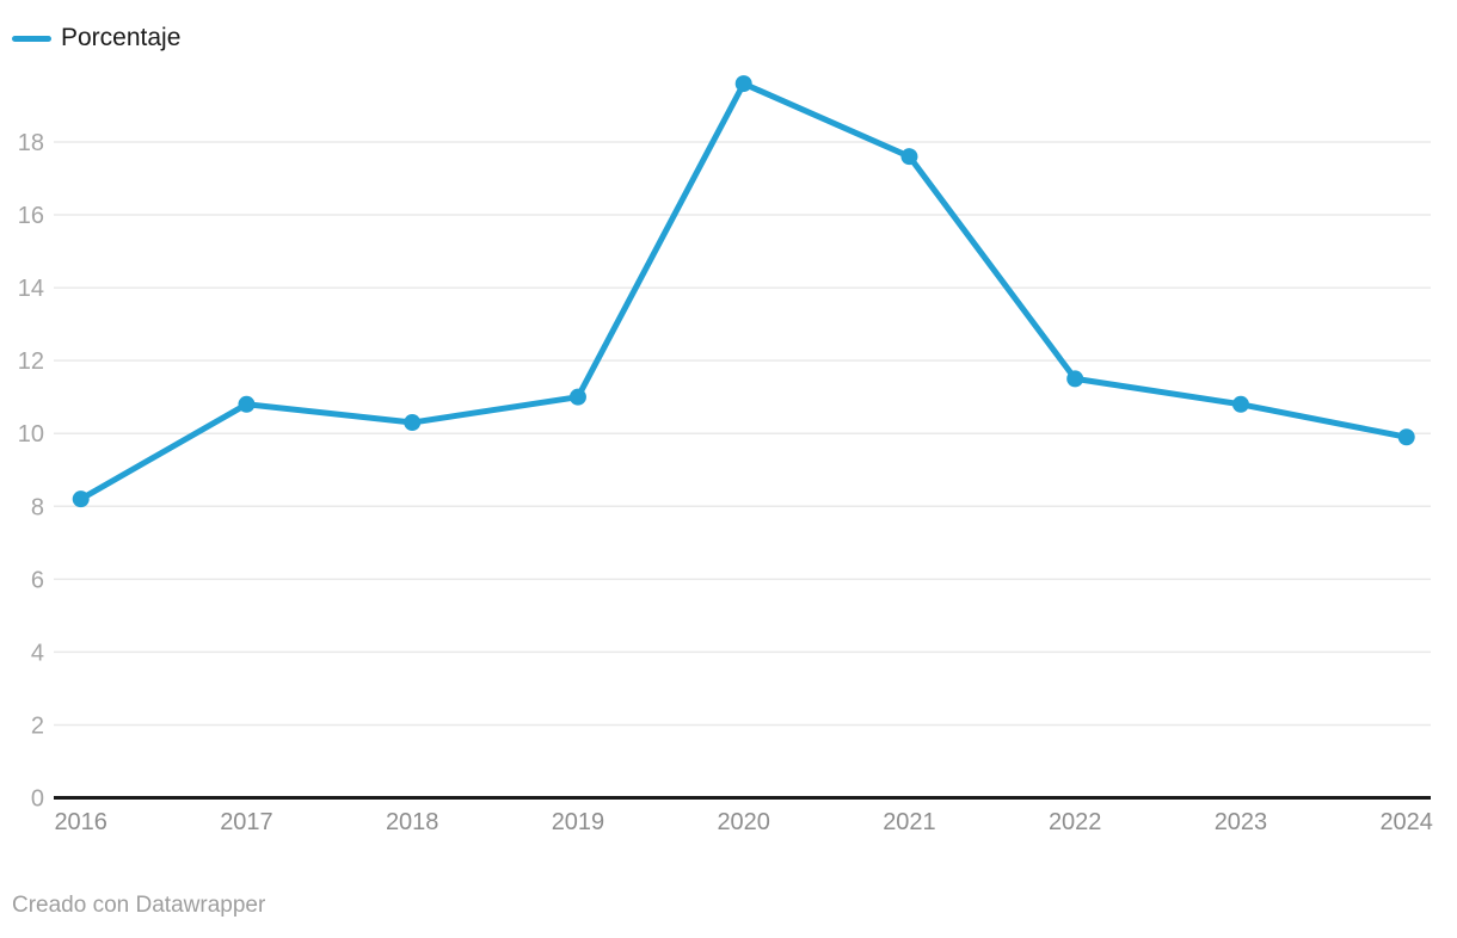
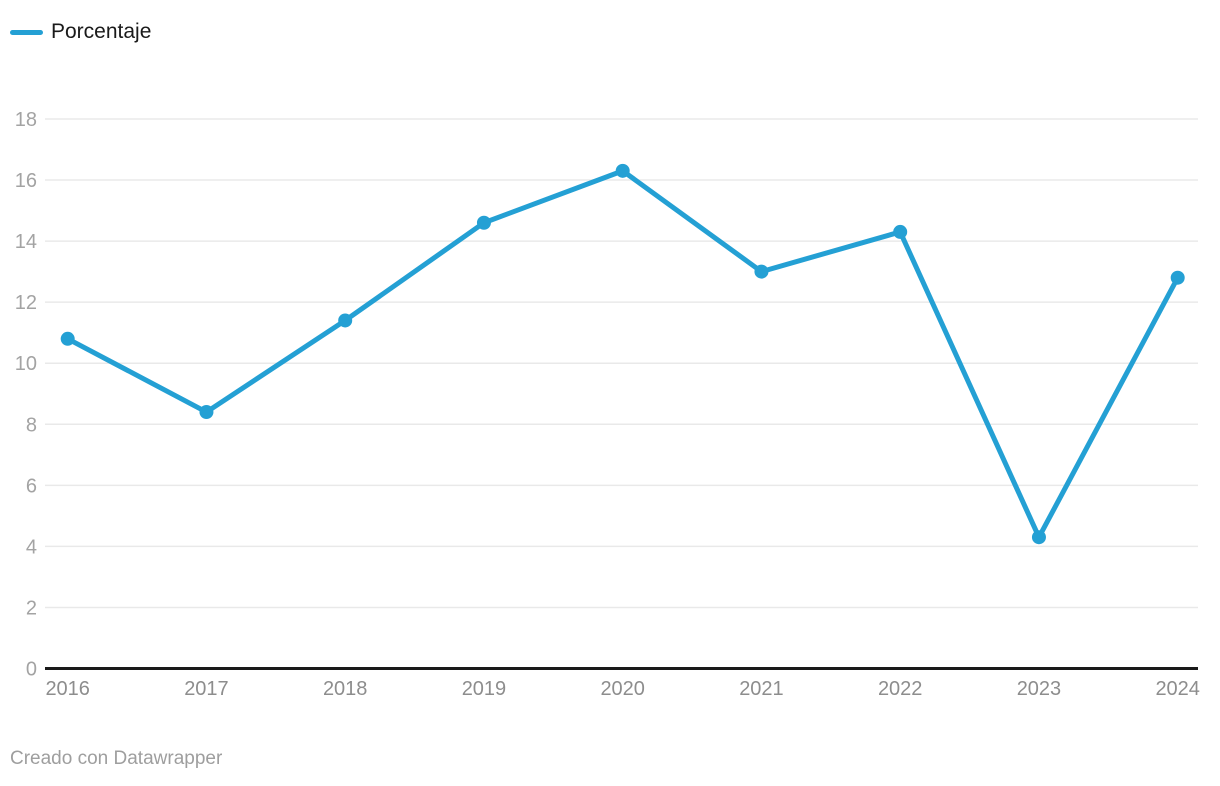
2016: 8.2 -> 10.8
2017: 10.8 -> 8.4
2018: 10.3 -> 11.4
2019: 11.0 -> 14.6
2020: 19.6 -> 16.3
2021: 17.6 -> 13.0
2022: 11.5 -> 14.3
2023: 10.8 -> 4.3
2024: 9.9 -> 12.8
